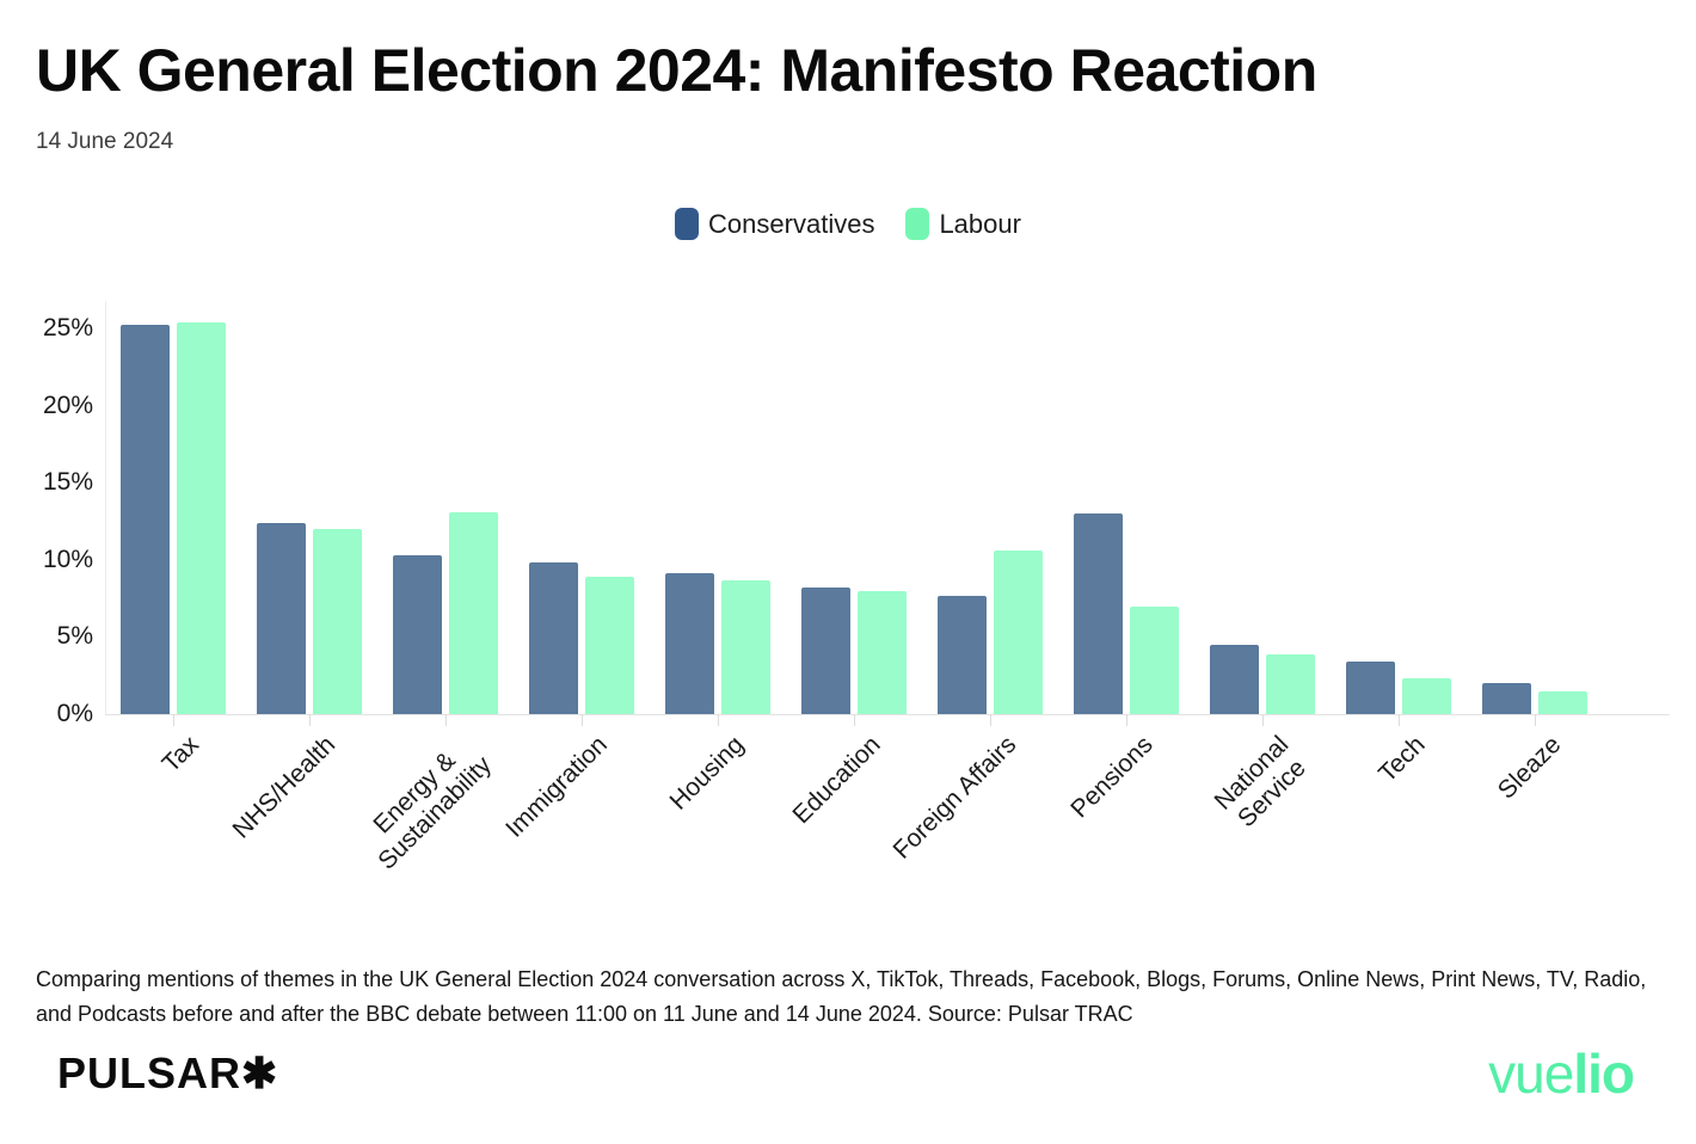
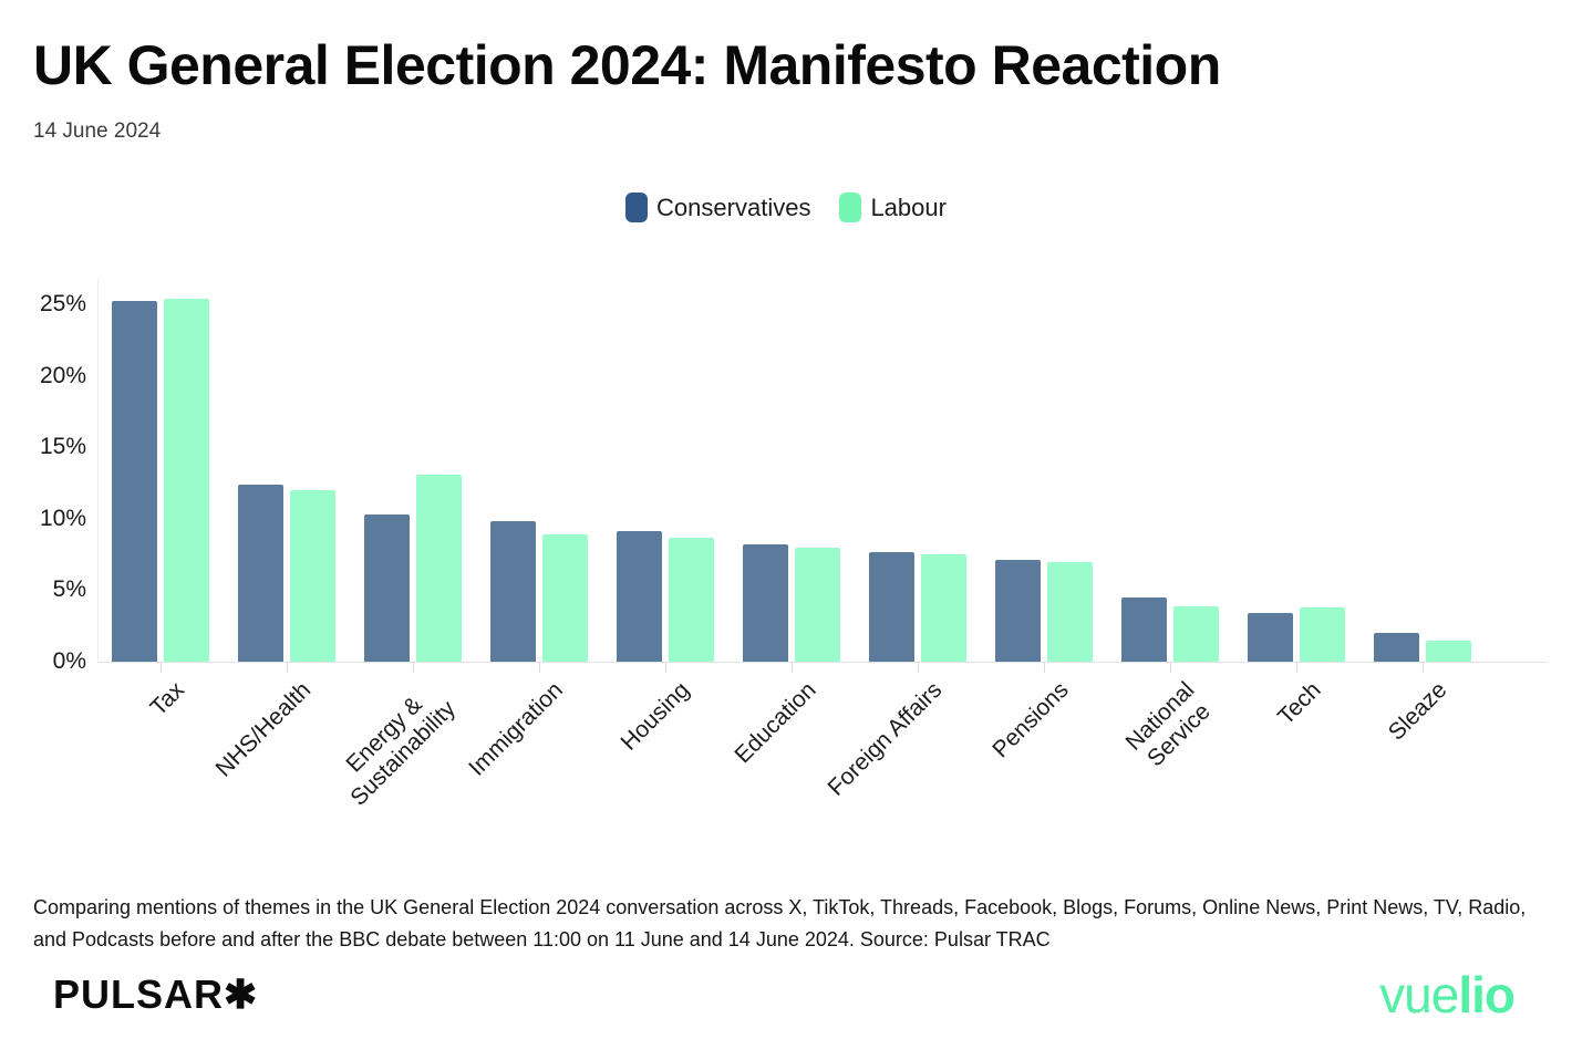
Labour/Foreign Affairs: 10.6% -> 7.5%
Conservatives/Pensions: 13.0% -> 7.1%
Labour/Tech: 2.3% -> 3.8%
